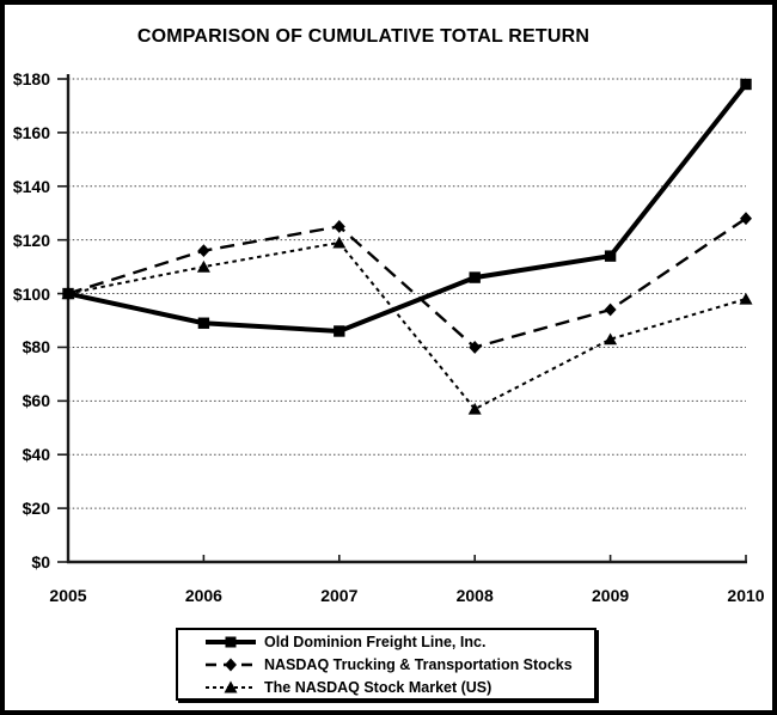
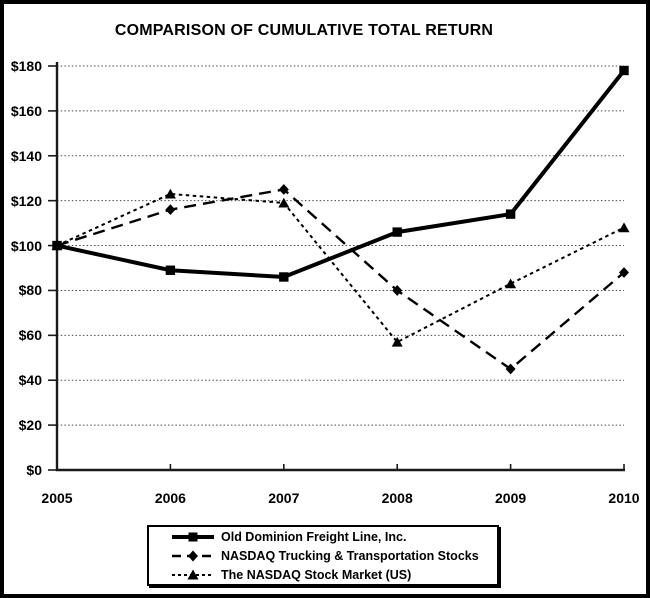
The NASDAQ Stock Market (US)/2006: $110 -> $123
NASDAQ Trucking & Transportation Stocks/2009: $94 -> $45
NASDAQ Trucking & Transportation Stocks/2010: $128 -> $88
The NASDAQ Stock Market (US)/2010: $98 -> $108
